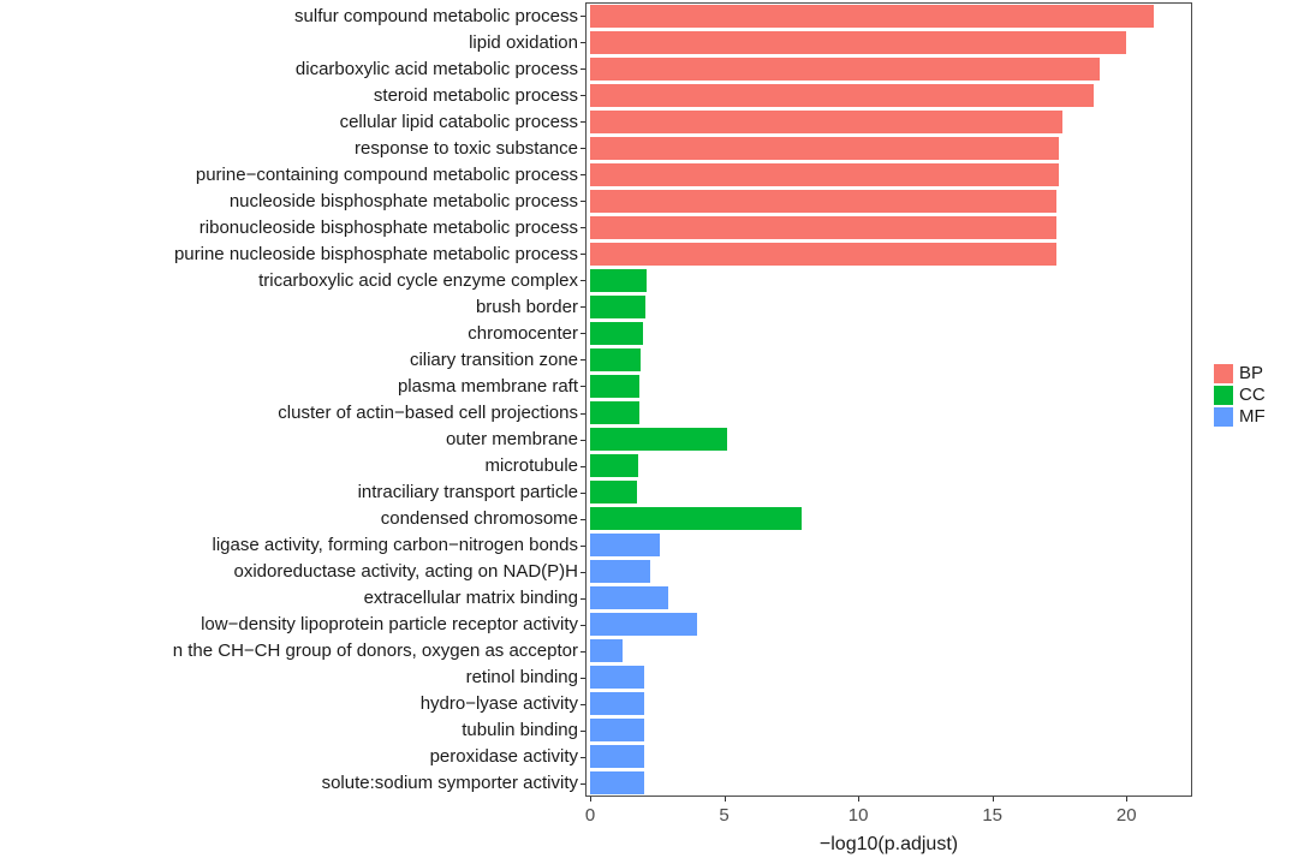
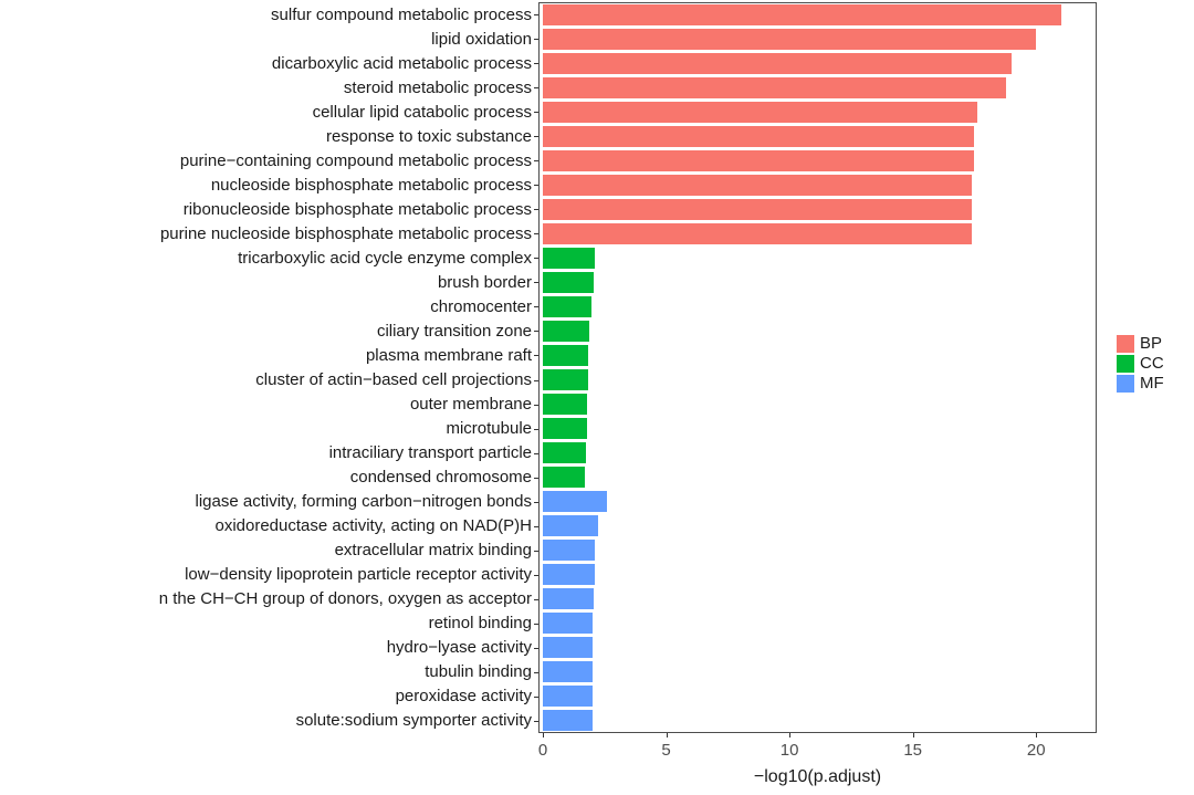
outer membrane: 5.1 -> 1.8
condensed chromosome: 7.9 -> 1.7
extracellular matrix binding: 2.9 -> 2.1
low−density lipoprotein particle receptor activity: 4.0 -> 2.1
n the CH−CH group of donors, oxygen as acceptor: 1.2 -> 2.0
